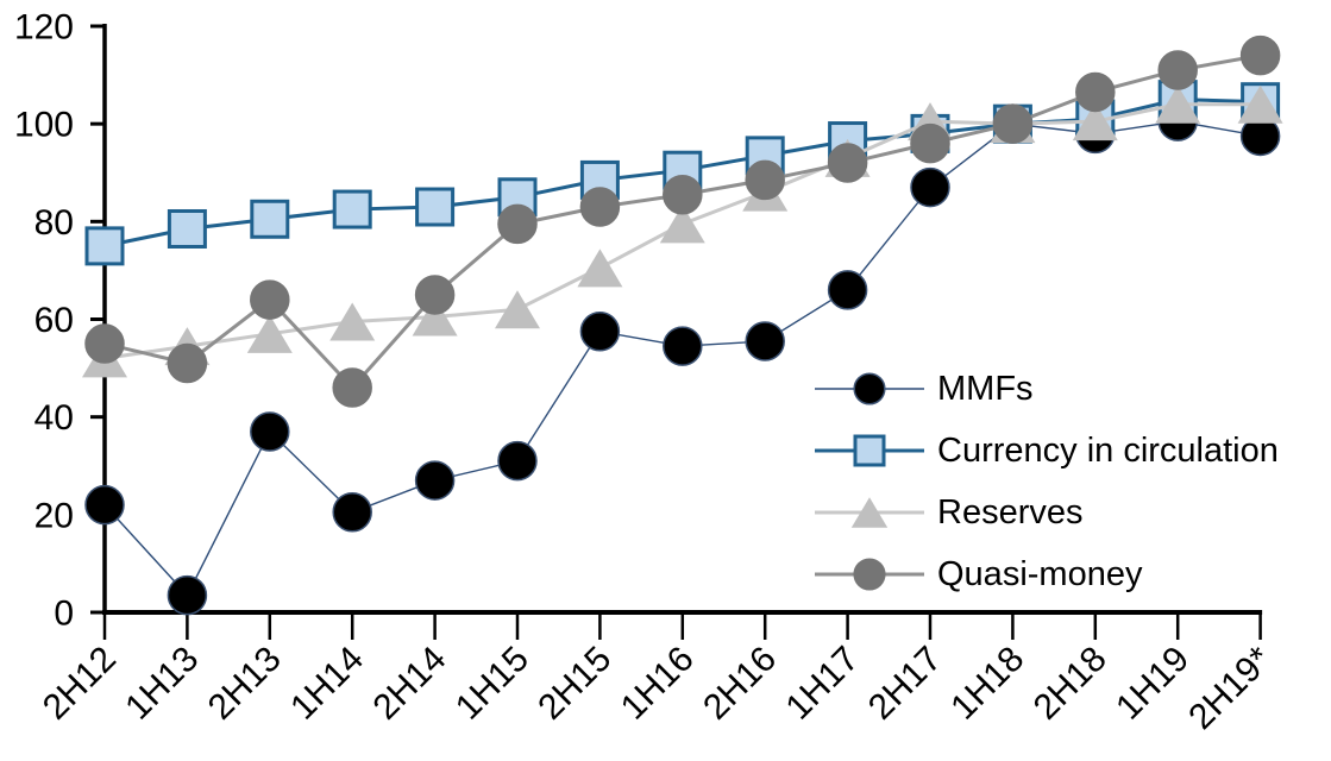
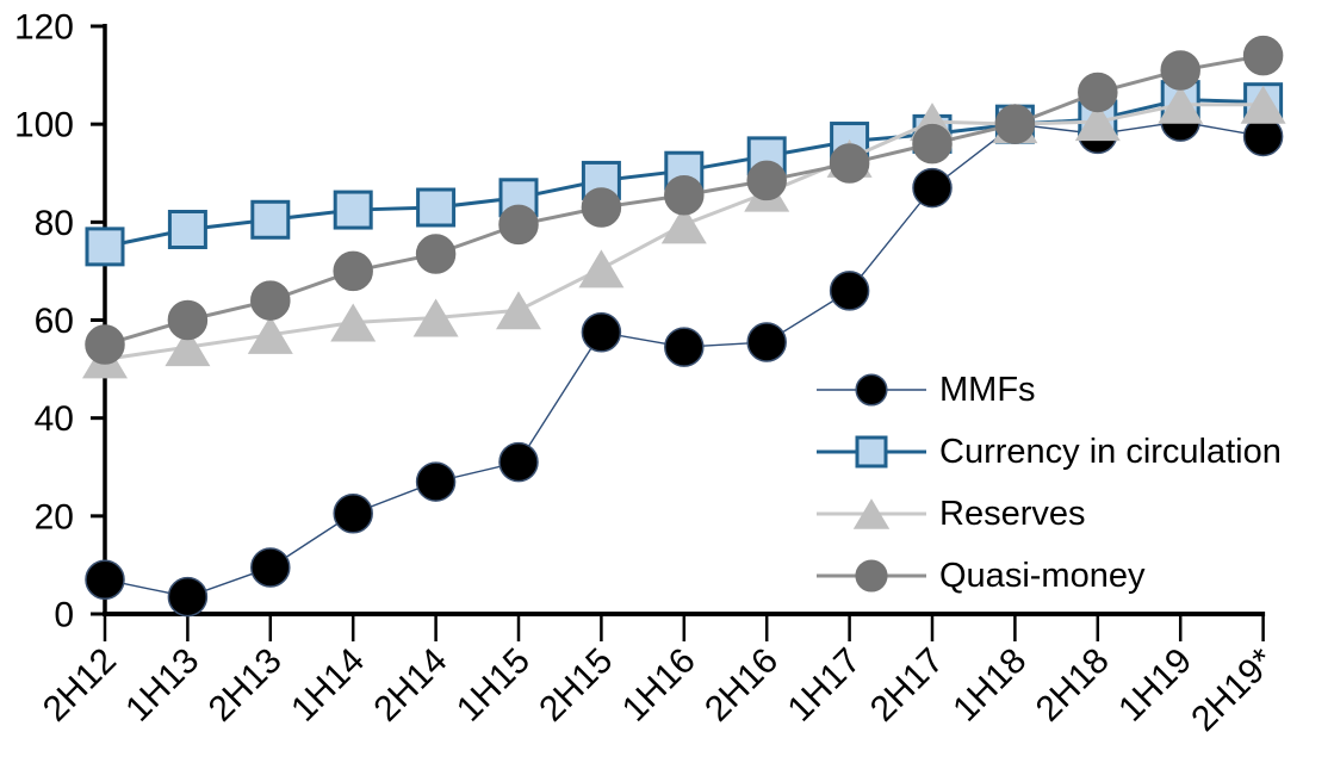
MMFs/2H12: 22 -> 7
Quasi-money/1H13: 51 -> 60
MMFs/2H13: 37 -> 10
Quasi-money/1H14: 46 -> 70
Quasi-money/2H14: 65 -> 74
